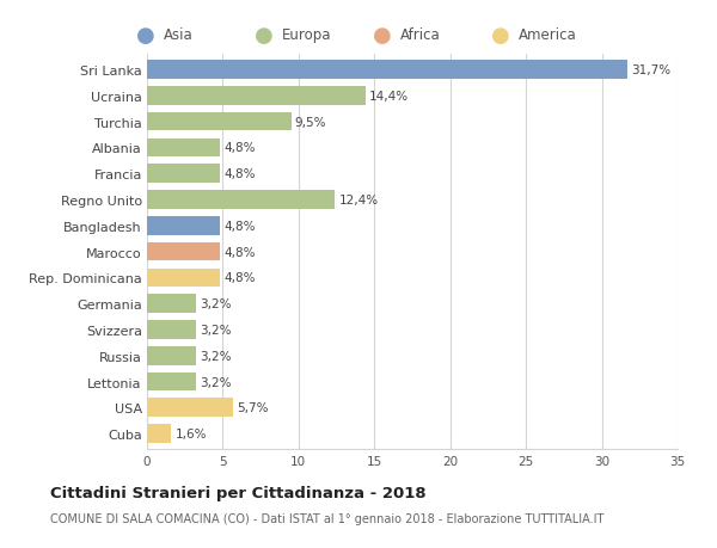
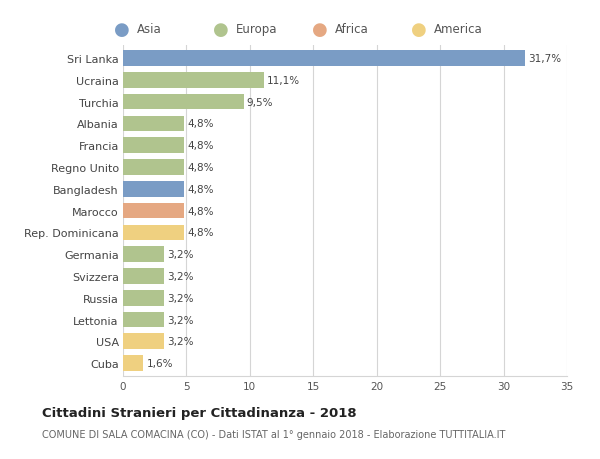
Ucraina: 14,4% -> 11,1%
Regno Unito: 12,4% -> 4,8%
USA: 5,7% -> 3,2%
